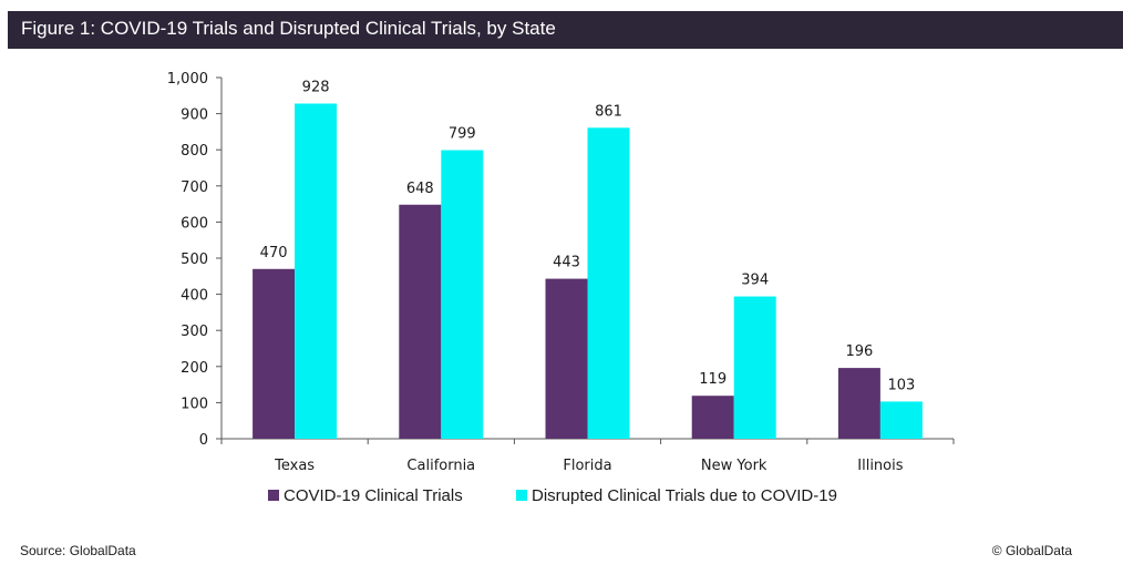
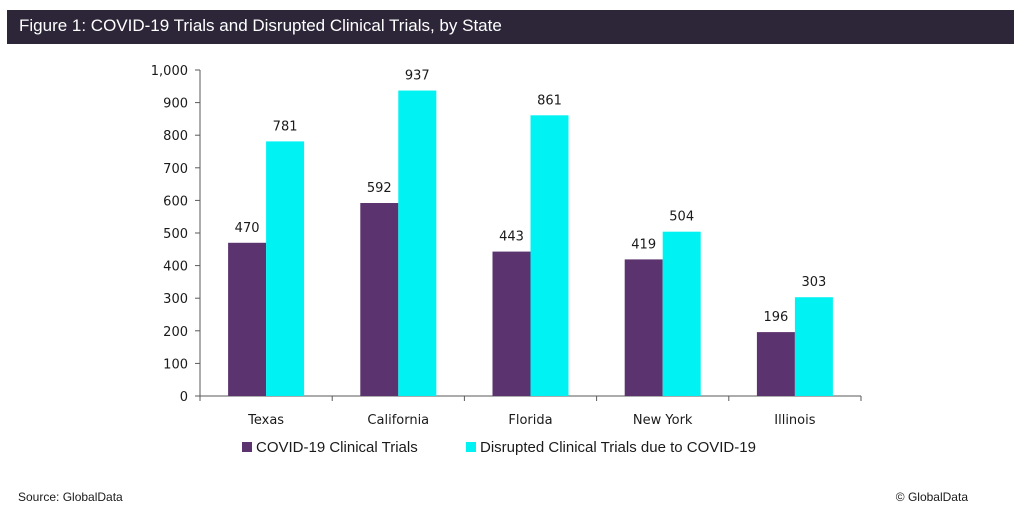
Disrupted Clinical Trials due to COVID-19/Texas: 928 -> 781
COVID-19 Clinical Trials/California: 648 -> 592
Disrupted Clinical Trials due to COVID-19/California: 799 -> 937
COVID-19 Clinical Trials/New York: 119 -> 419
Disrupted Clinical Trials due to COVID-19/New York: 394 -> 504
Disrupted Clinical Trials due to COVID-19/Illinois: 103 -> 303
